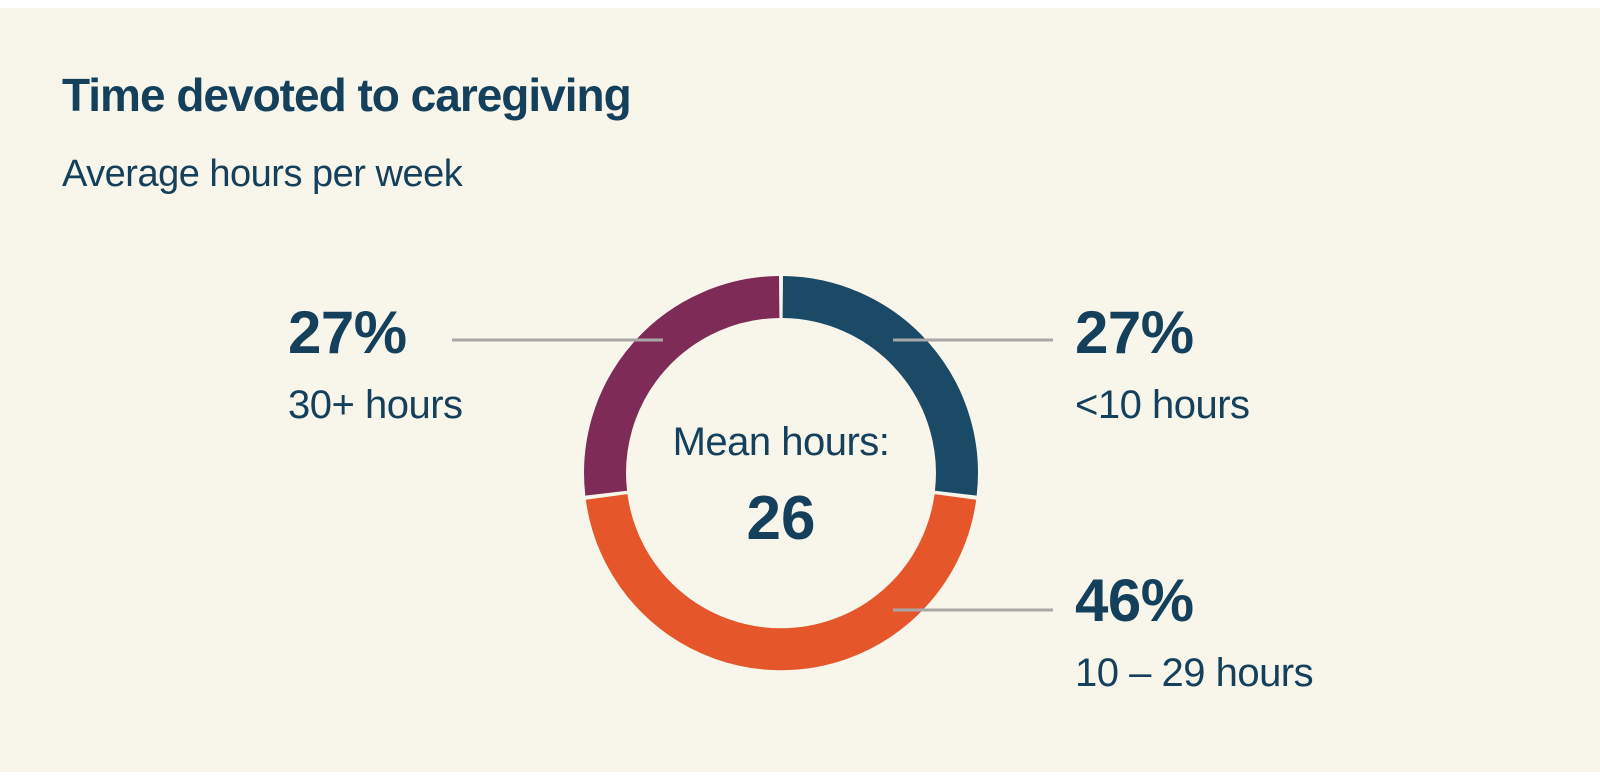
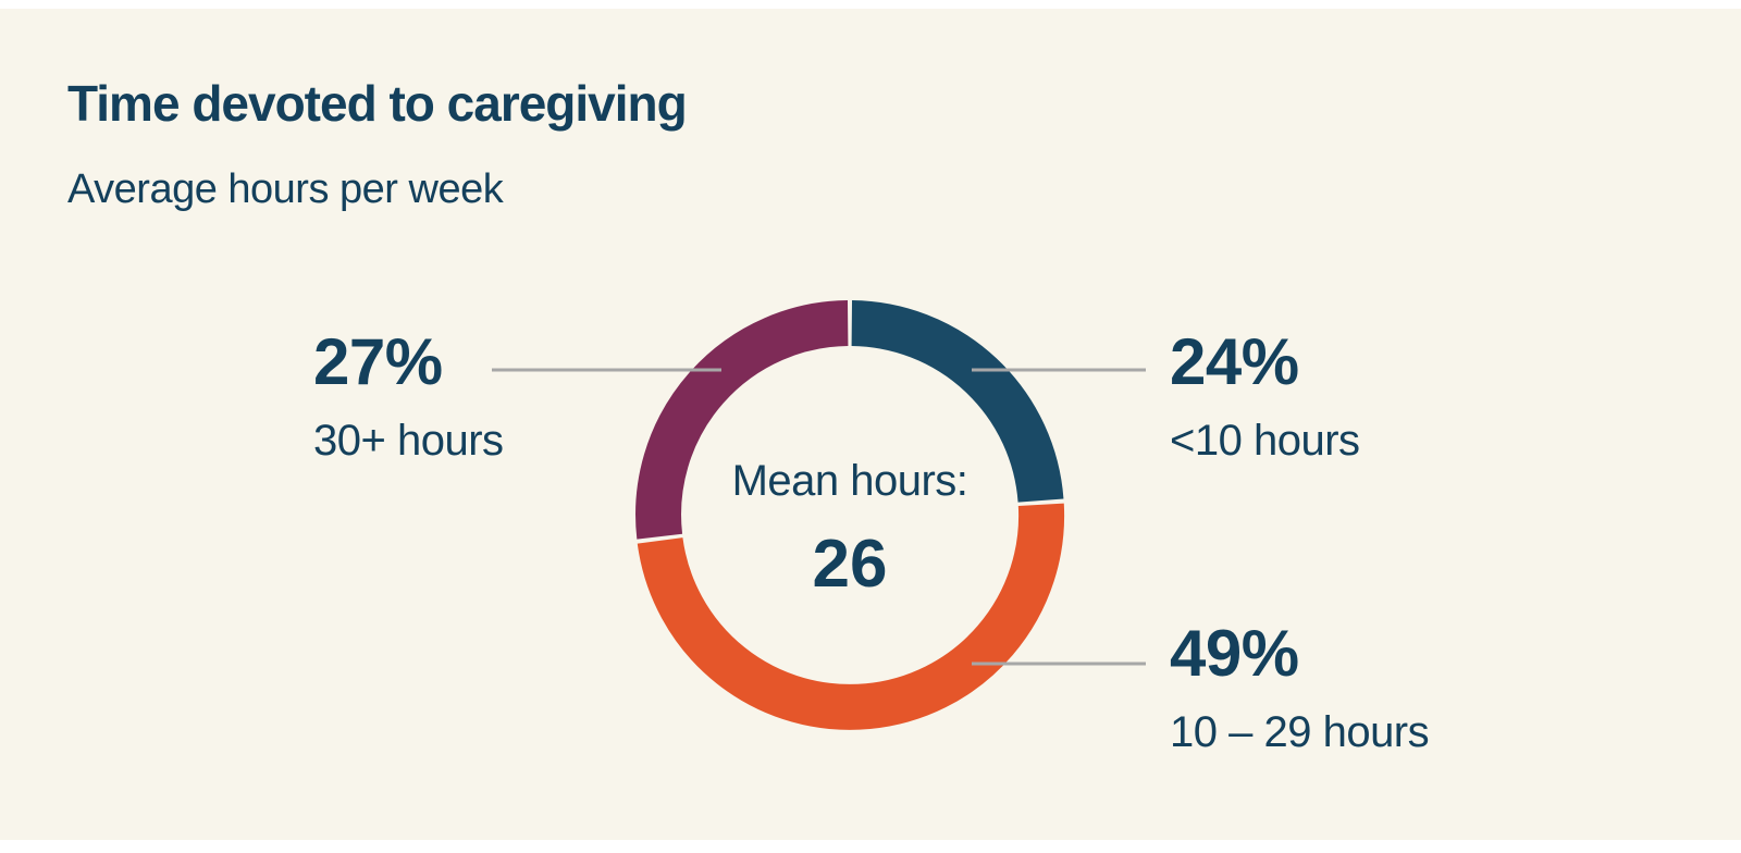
<10 hours: 27% -> 24%
10 – 29 hours: 46% -> 49%
